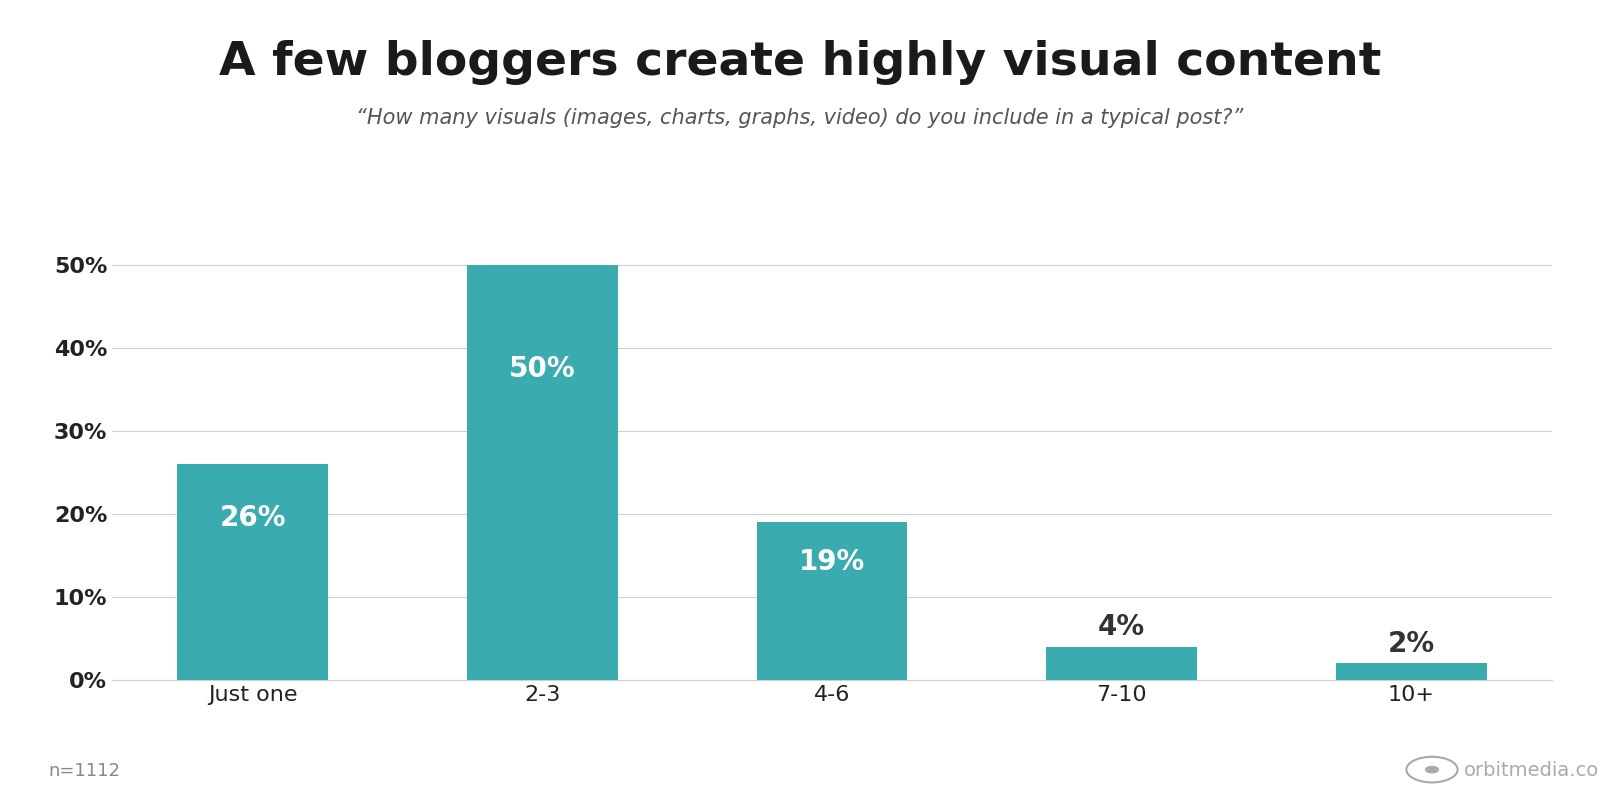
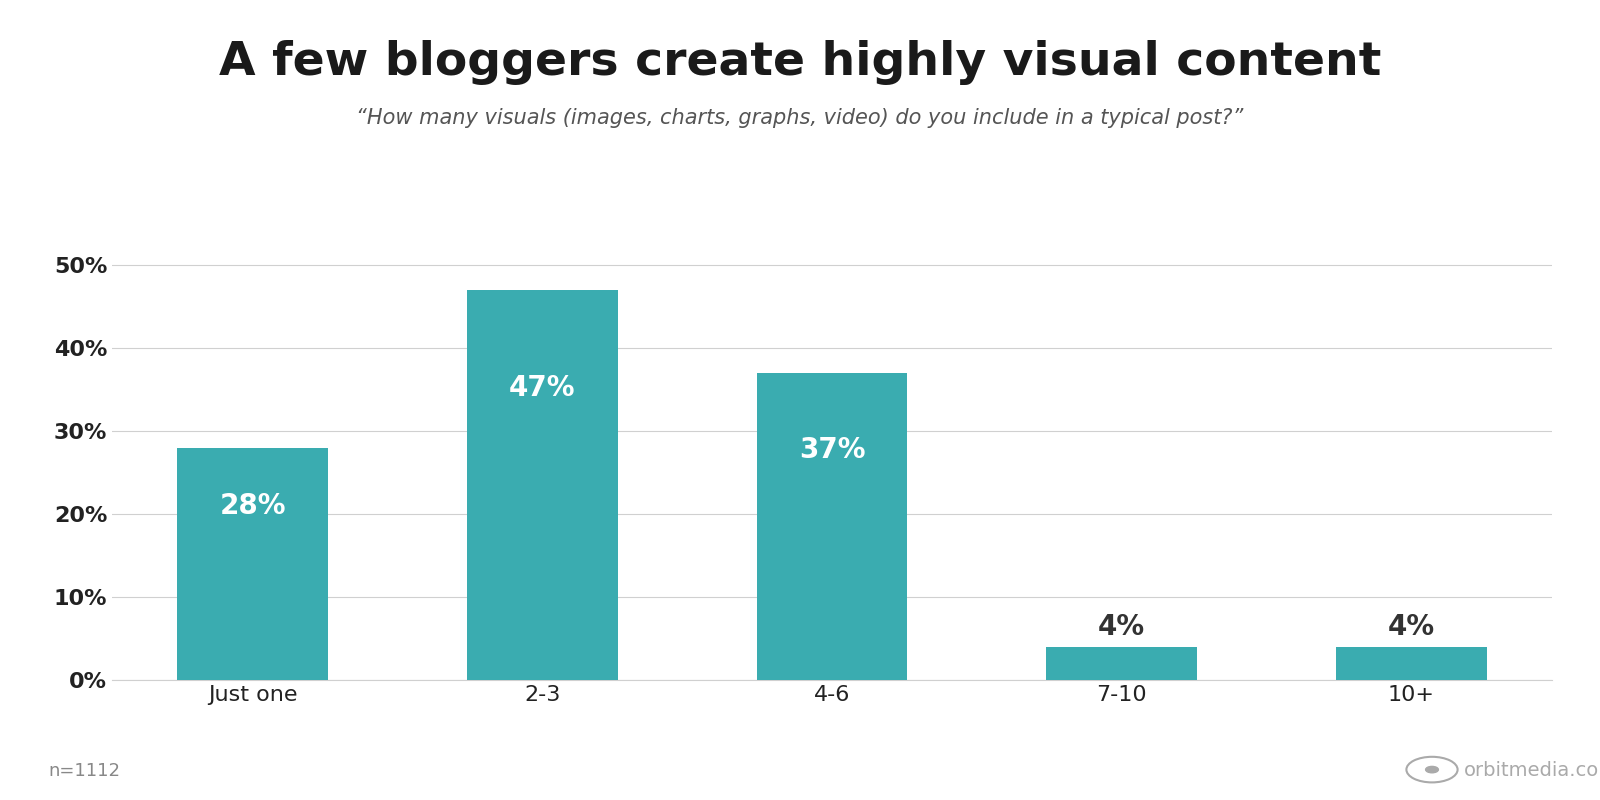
Just one: 26% -> 28%
2-3: 50% -> 47%
4-6: 19% -> 37%
10+: 2% -> 4%
